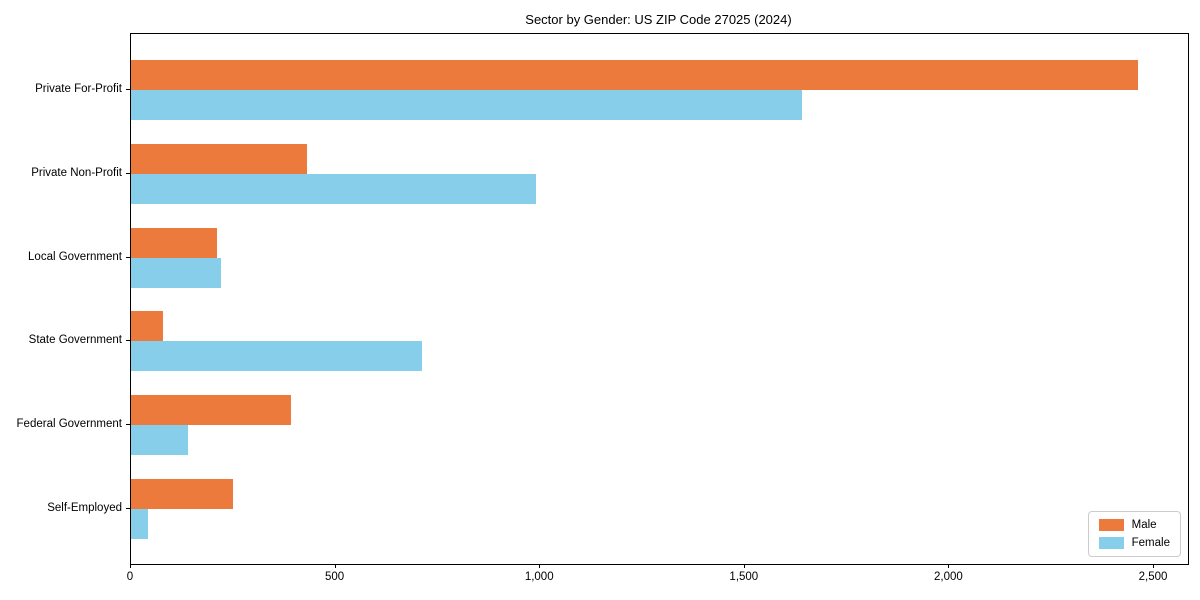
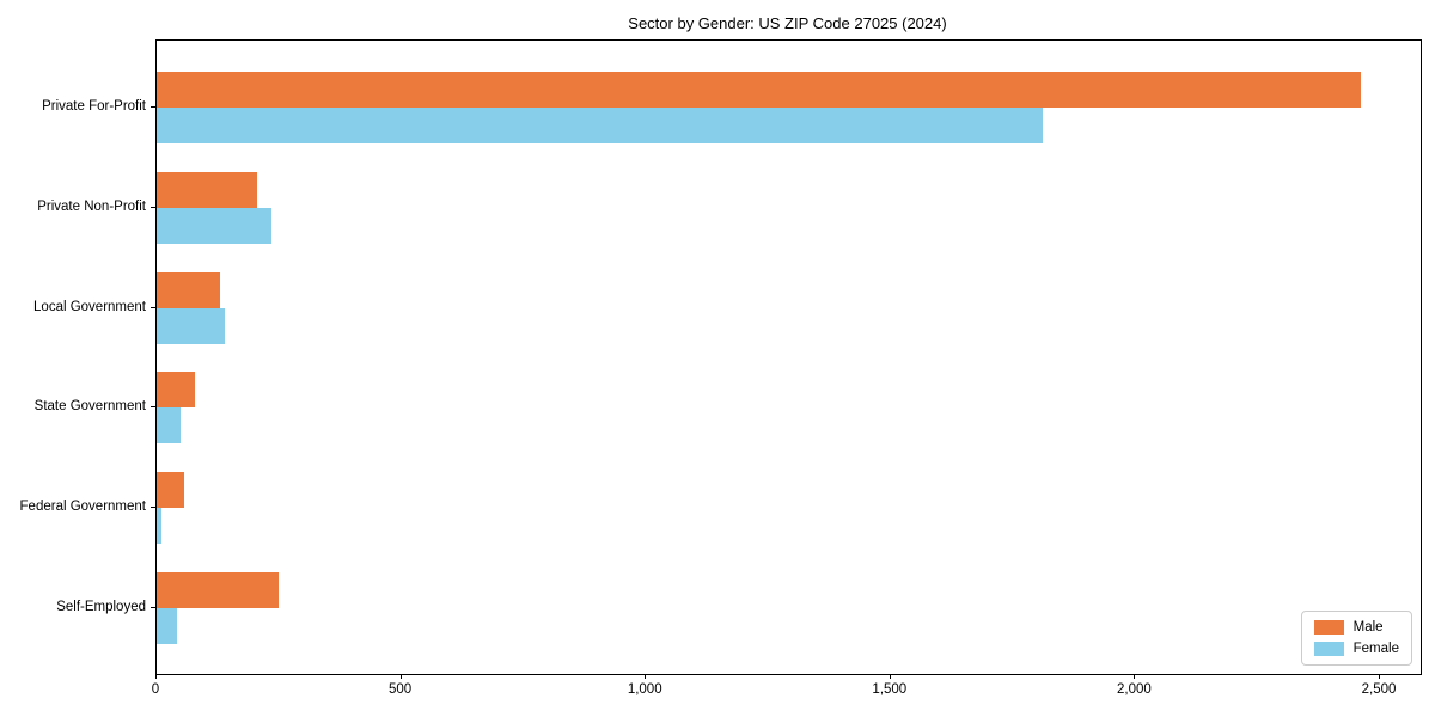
Female/Private For-Profit: 1640 -> 1810
Male/Private Non-Profit: 430 -> 200
Female/Private Non-Profit: 990 -> 240
Male/Local Government: 210 -> 130
Female/Local Government: 220 -> 140
Female/State Government: 710 -> 50
Male/Federal Government: 390 -> 60
Female/Federal Government: 140 -> 10
